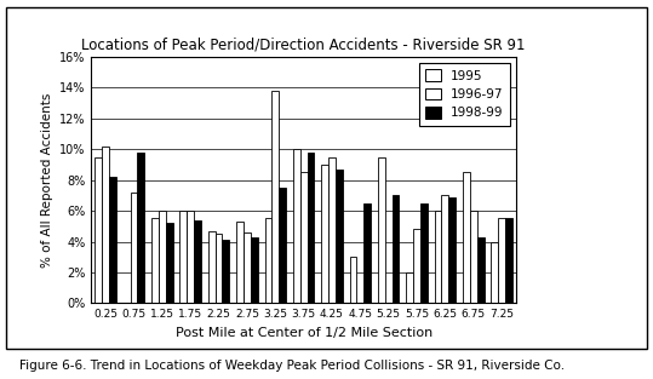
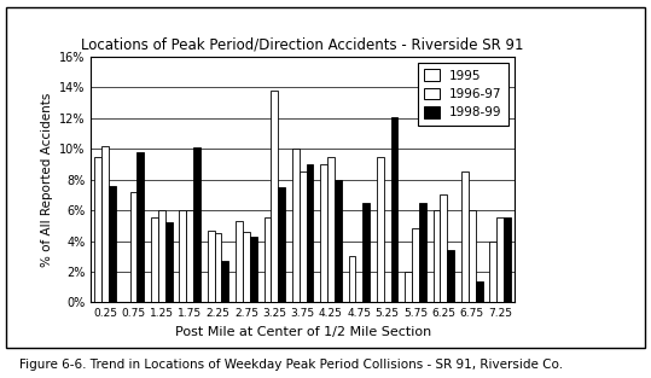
1998-99/0.25: 8.2% -> 7.6%
1998-99/1.75: 5.4% -> 10.1%
1998-99/2.25: 4.1% -> 2.7%
1998-99/3.75: 9.8% -> 9.0%
1998-99/4.25: 8.7% -> 8.0%
1998-99/5.25: 7.0% -> 12.1%
1998-99/6.25: 6.9% -> 3.4%
1998-99/6.75: 4.3% -> 1.4%
